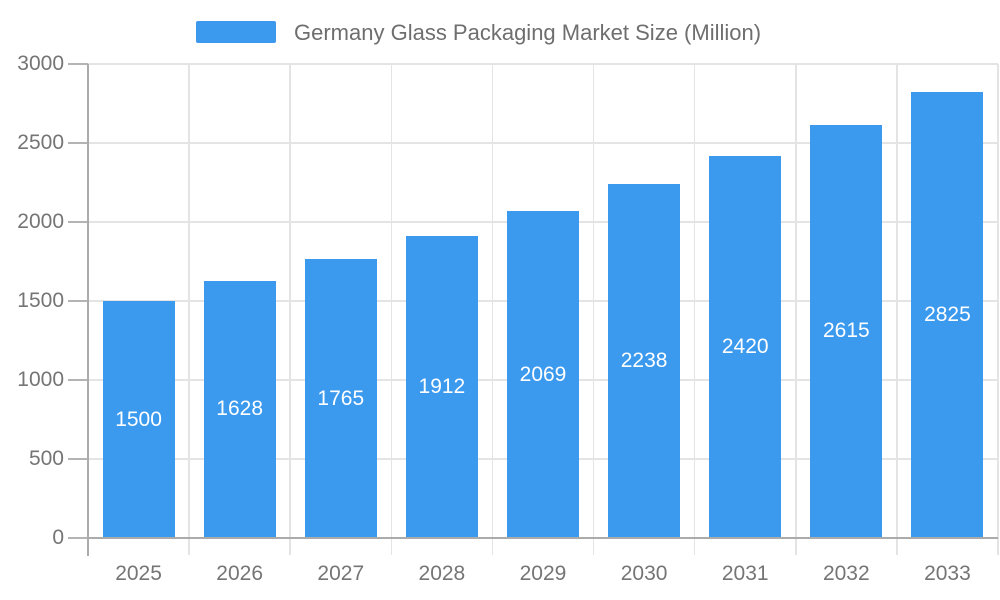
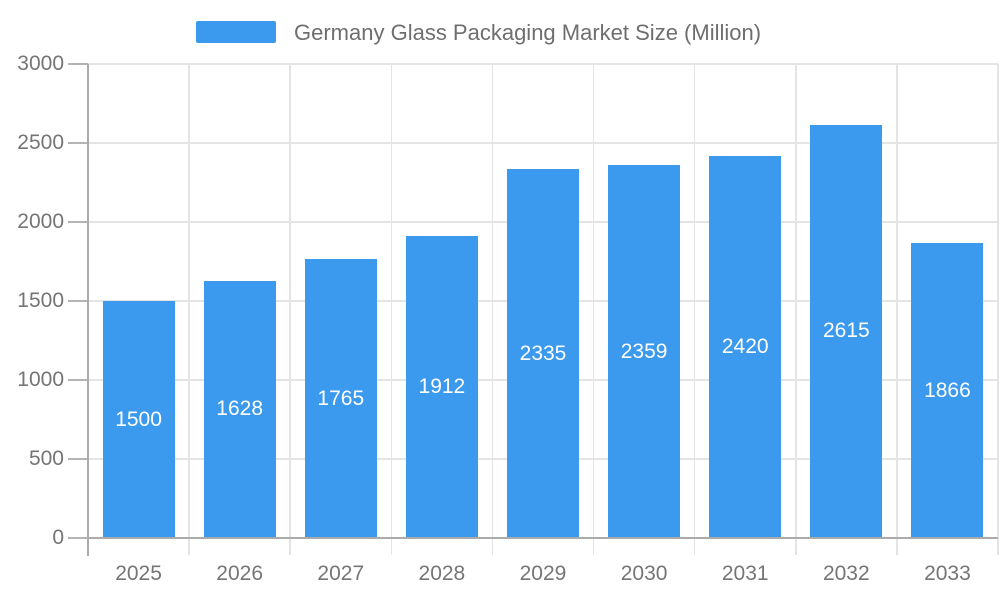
2029: 2069 -> 2335
2030: 2238 -> 2359
2033: 2825 -> 1866
